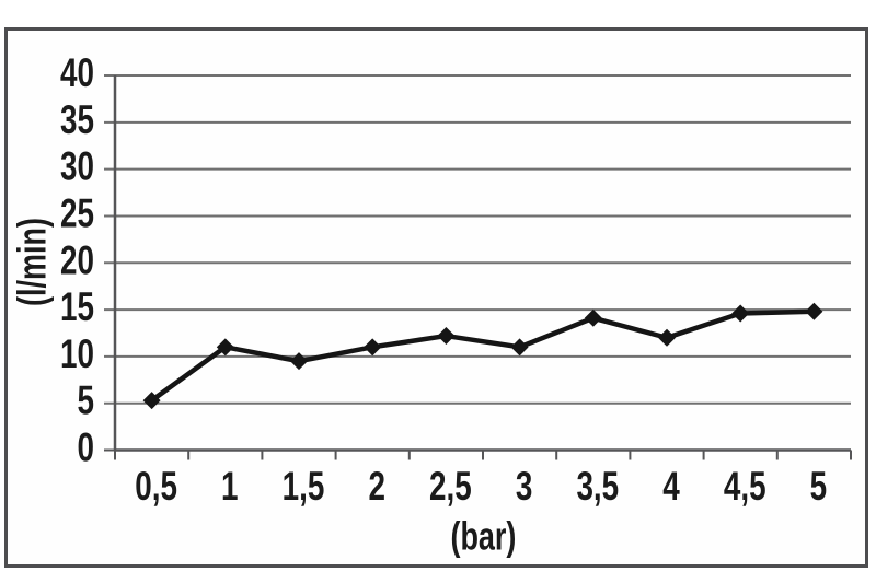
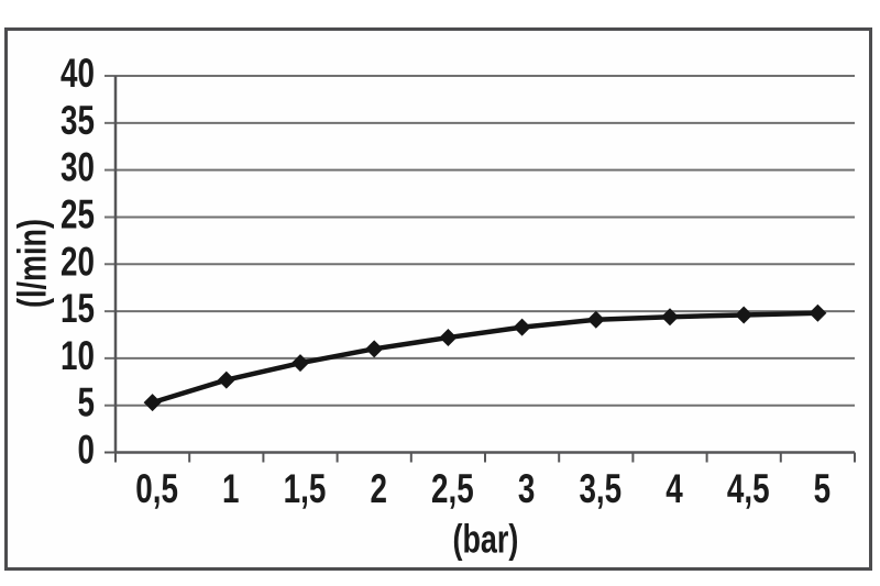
1: 11 -> 8
3: 11 -> 13
4: 12 -> 14
